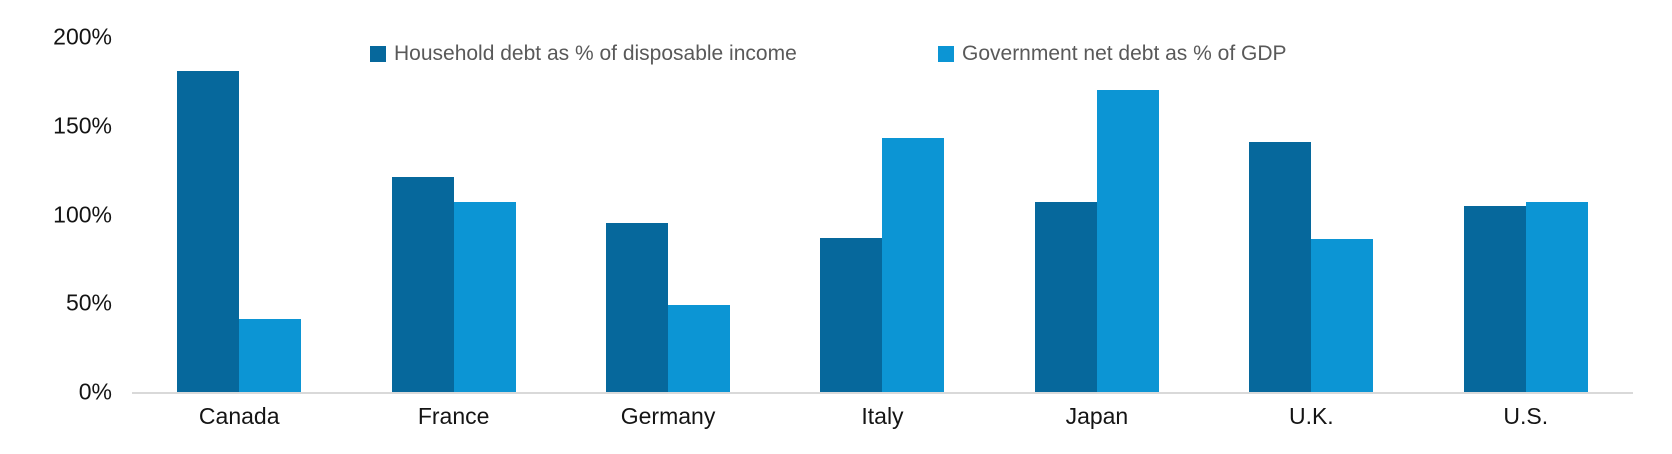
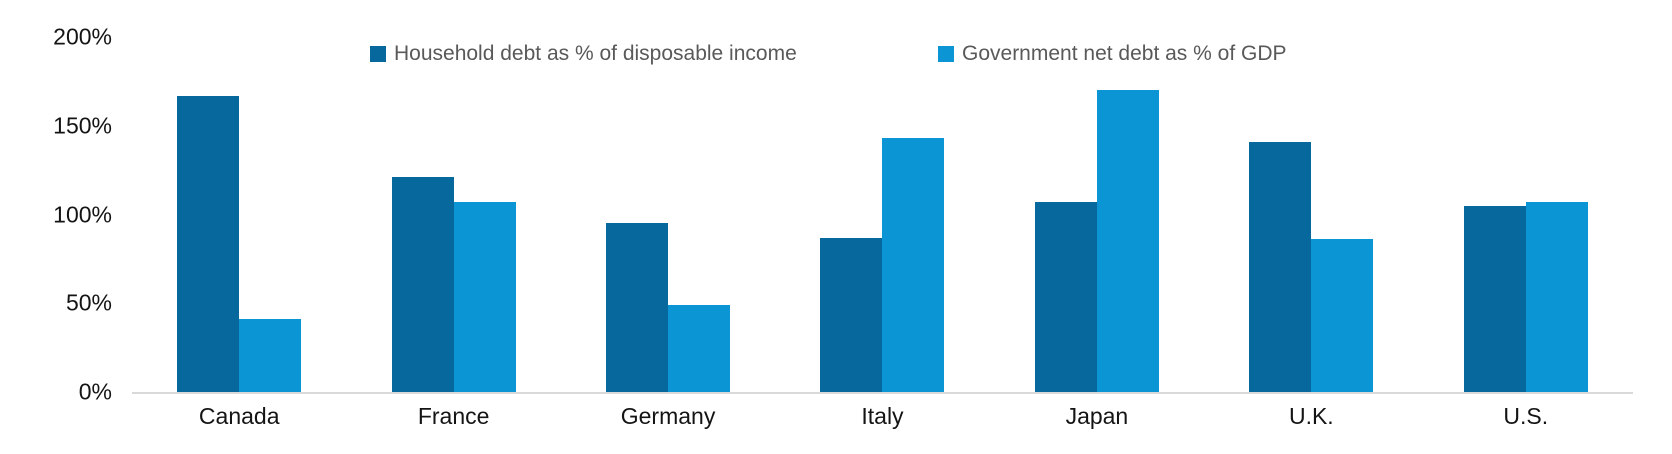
Household debt as % of disposable income/Canada: 181% -> 167%
